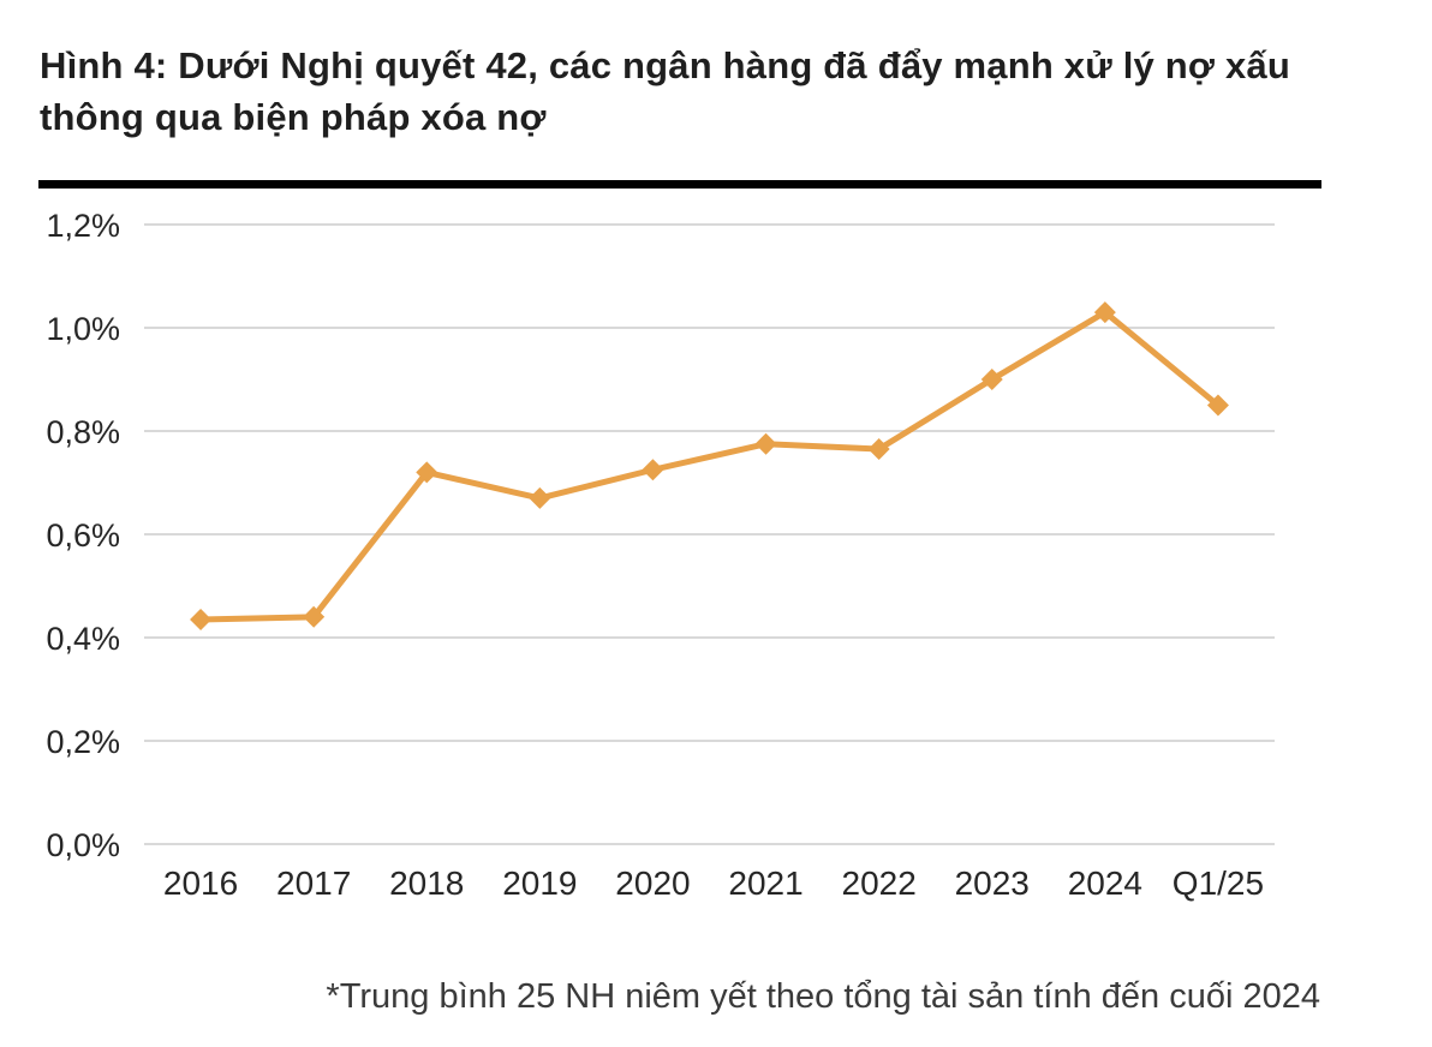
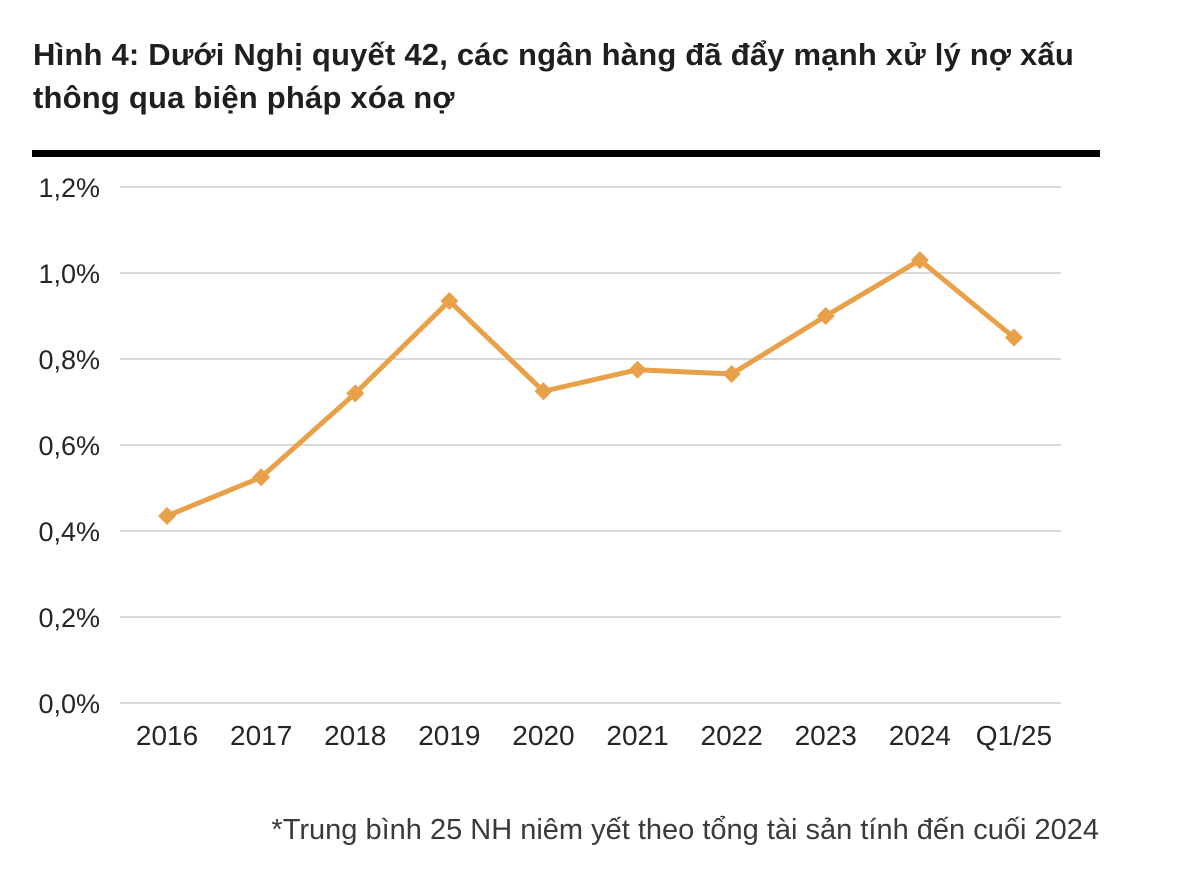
2017: 0,44% -> 0,53%
2019: 0,67% -> 0,94%
